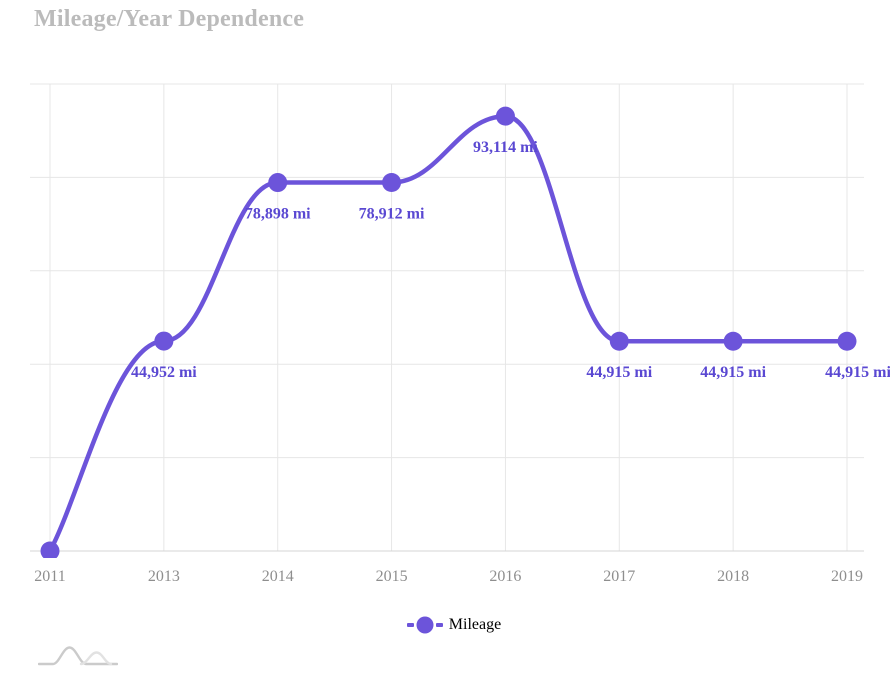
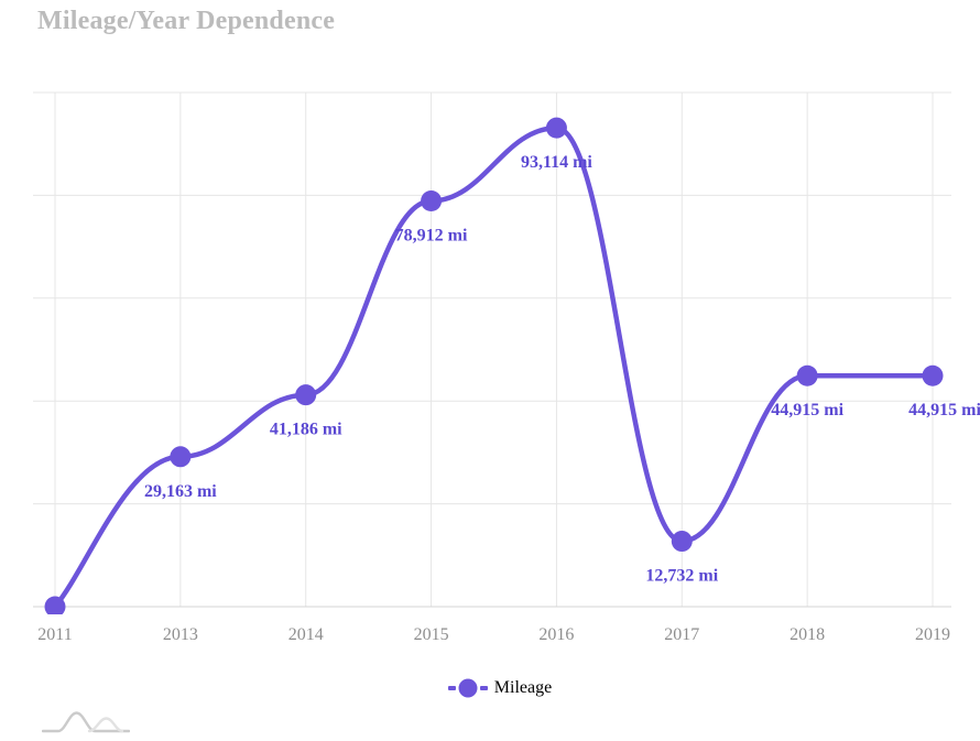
2013: 44,952 -> 29,163
2014: 78,898 -> 41,186
2017: 44,915 -> 12,732
